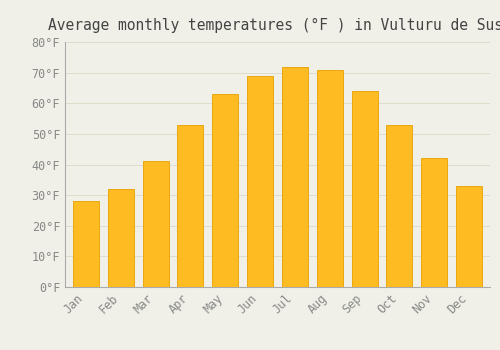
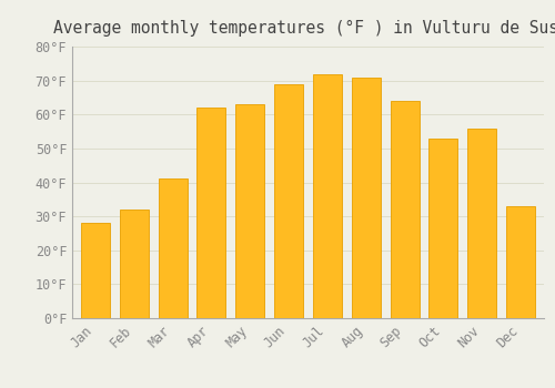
Apr: 53°F -> 62°F
Nov: 42°F -> 56°F
